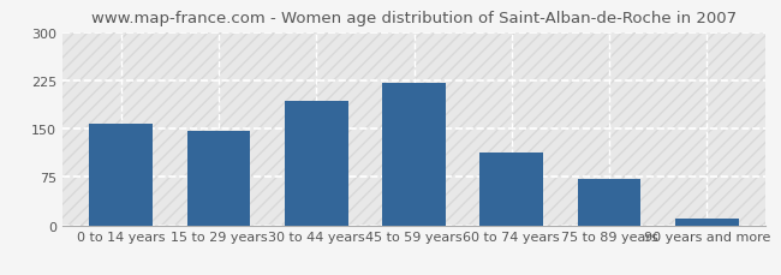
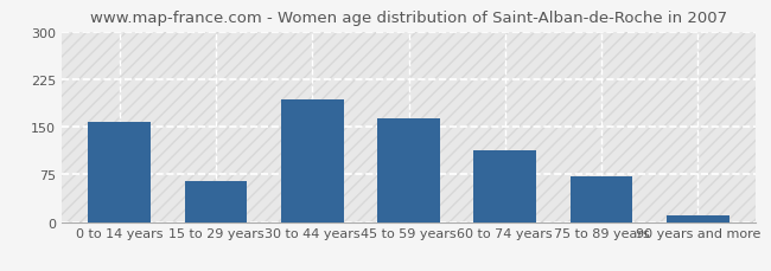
15 to 29 years: 146 -> 64
45 to 59 years: 221 -> 164
